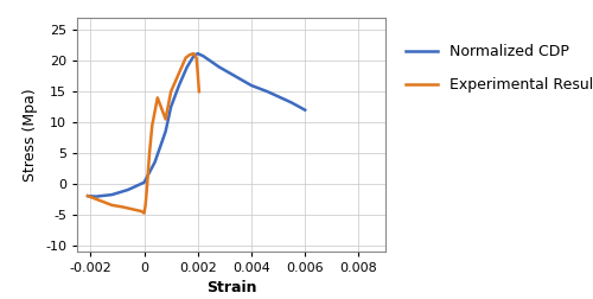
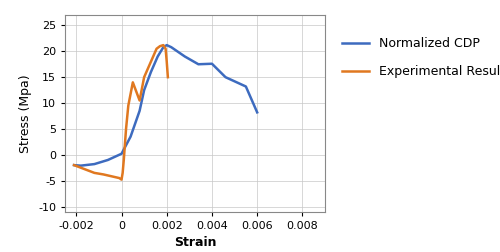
Normalized CDP/0.004: 16.0 -> 17.6
Normalized CDP/0.006: 12.0 -> 8.2
